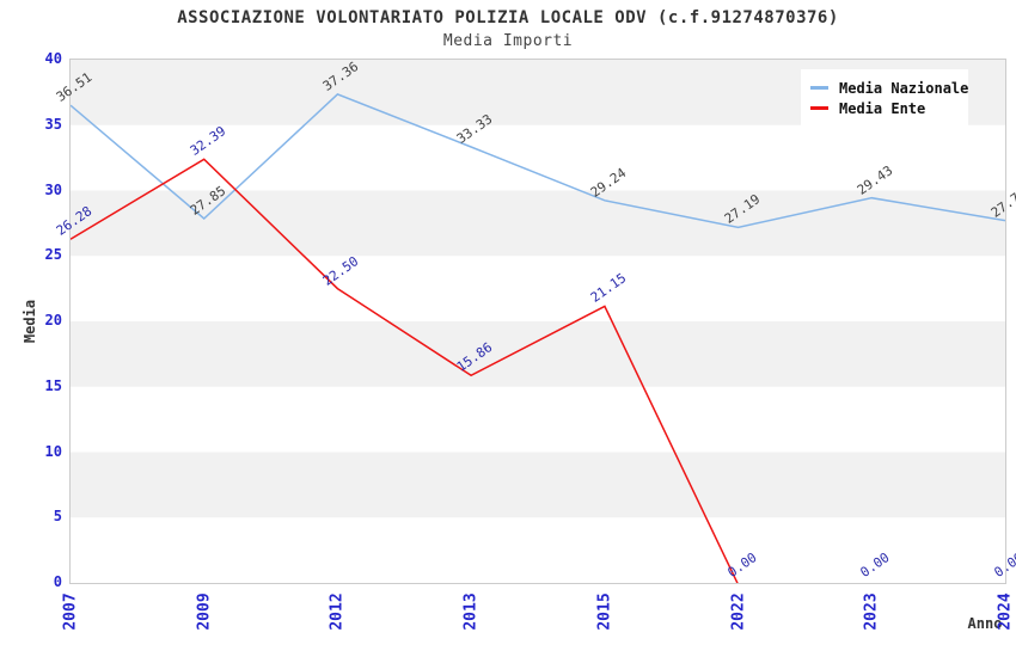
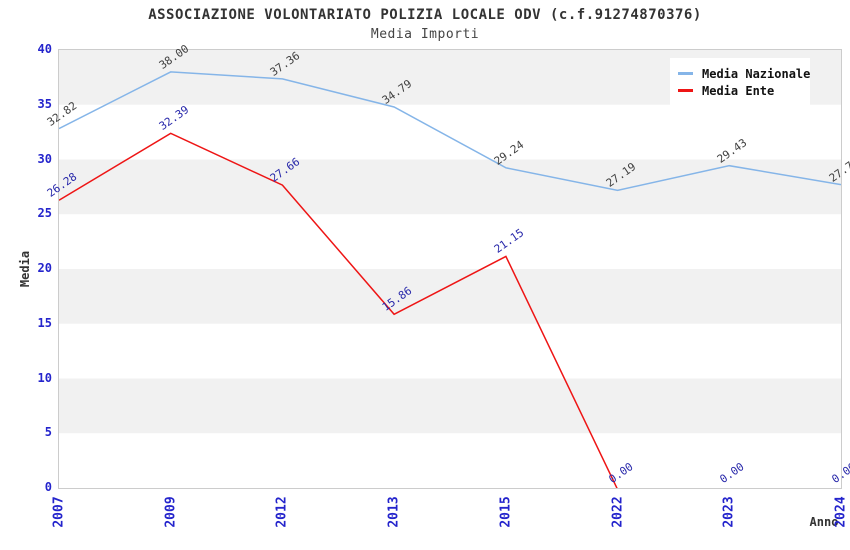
Media Nazionale/2007: 36.51 -> 32.82
Media Nazionale/2009: 27.85 -> 38.00
Media Ente/2012: 22.50 -> 27.66
Media Nazionale/2013: 33.33 -> 34.79
